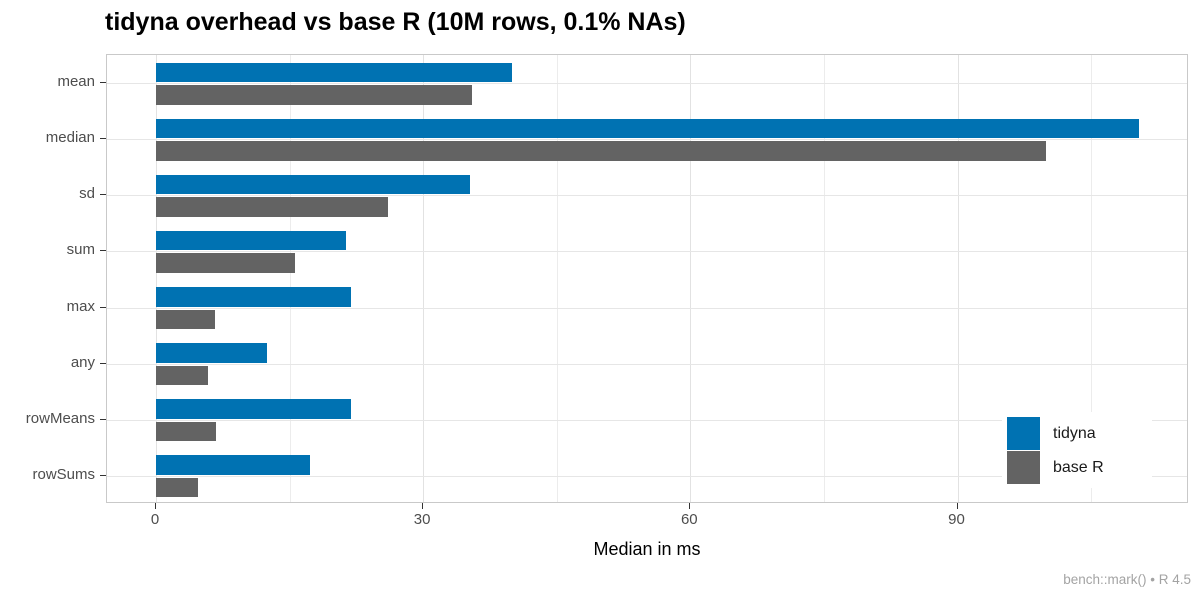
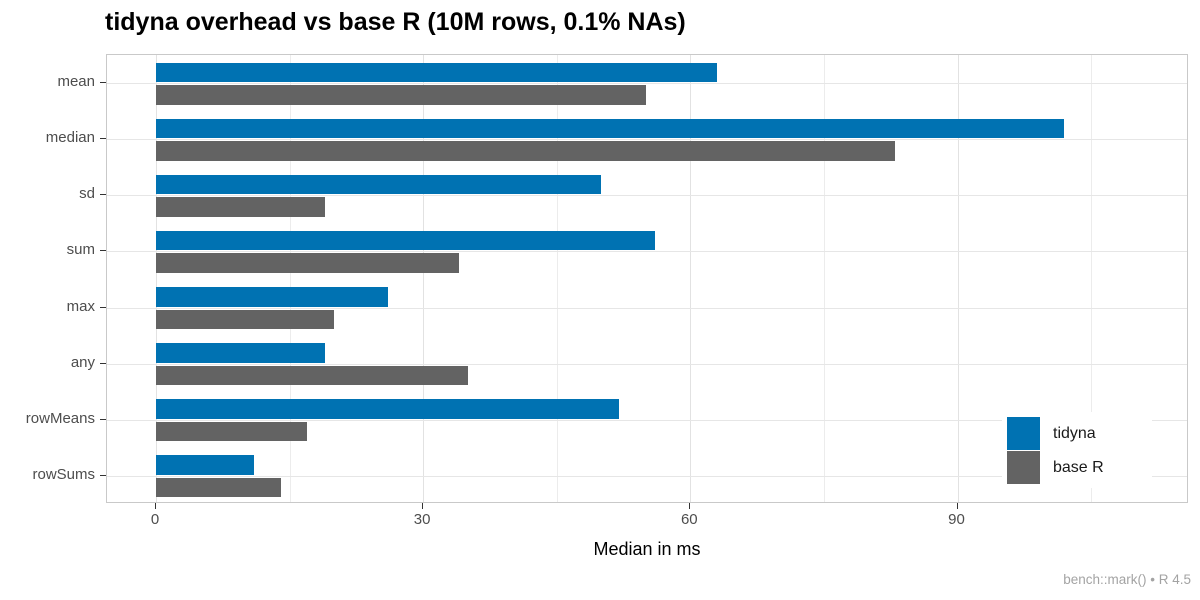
tidyna/mean: 40 -> 63
base R/mean: 36 -> 55
tidyna/median: 110 -> 102
base R/median: 100 -> 83
tidyna/sd: 35 -> 50
base R/sd: 26 -> 19
tidyna/sum: 21 -> 56
base R/sum: 16 -> 34
tidyna/max: 22 -> 26
base R/max: 7 -> 20
tidyna/any: 12 -> 19
base R/any: 6 -> 35
tidyna/rowMeans: 22 -> 52
base R/rowMeans: 7 -> 17
tidyna/rowSums: 17 -> 11
base R/rowSums: 5 -> 14
